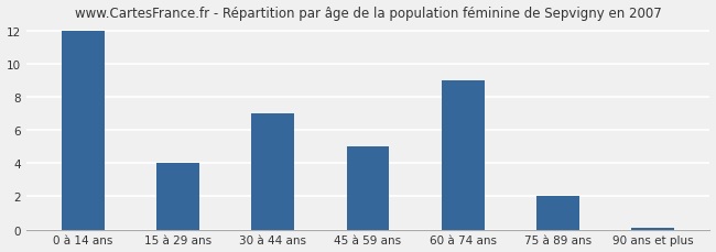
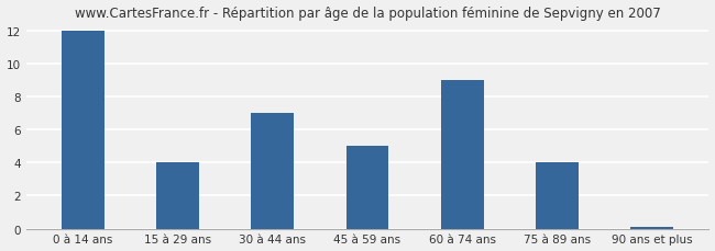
75 à 89 ans: 2.0 -> 4.0
